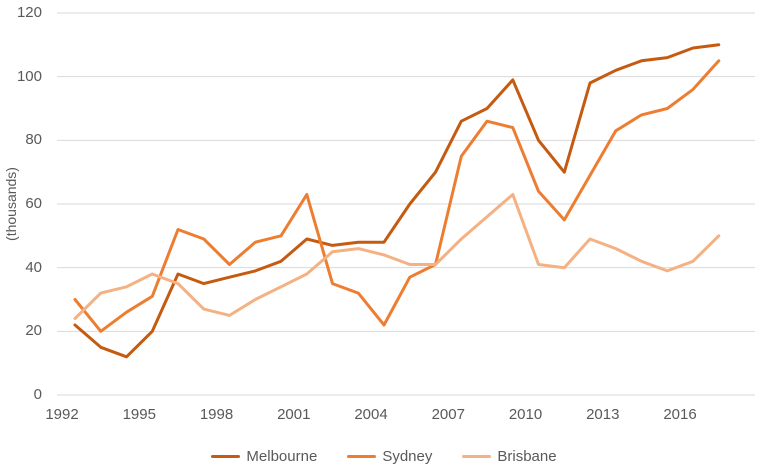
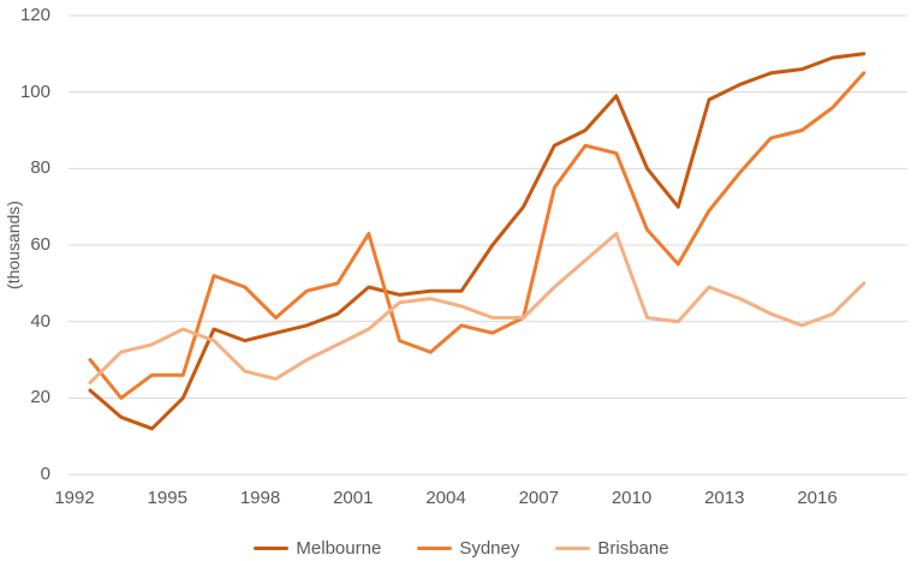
Sydney/1995: 31 -> 26
Sydney/2004: 22 -> 39
Sydney/2013: 83 -> 79
